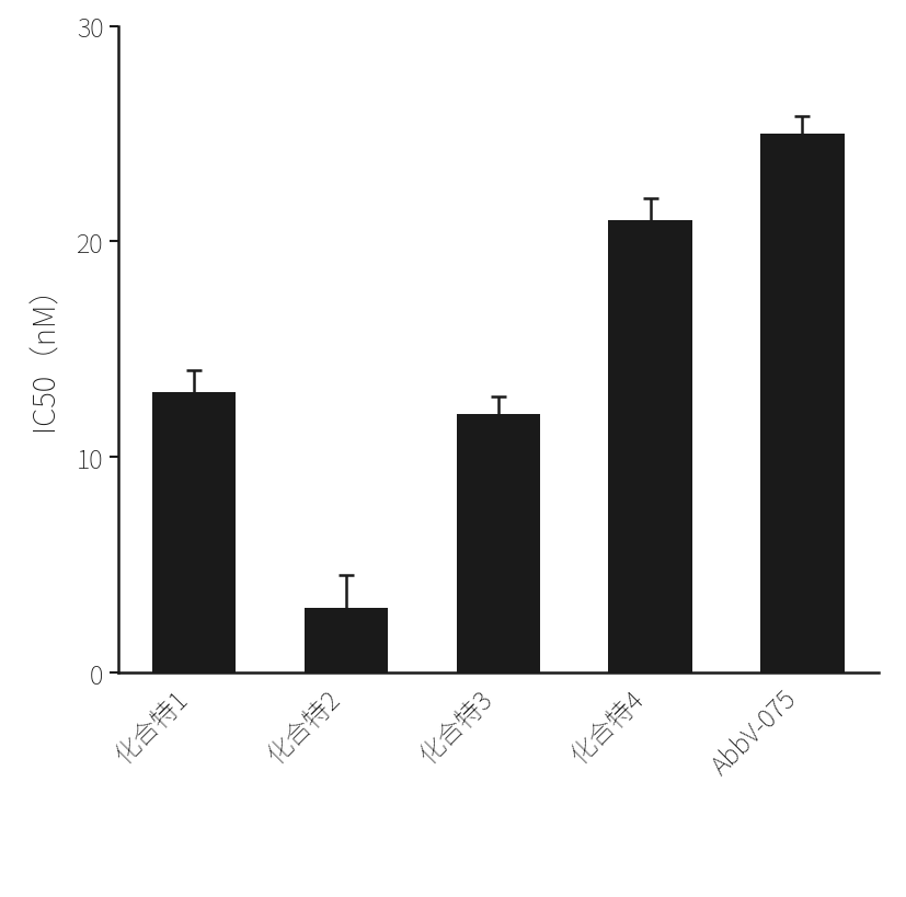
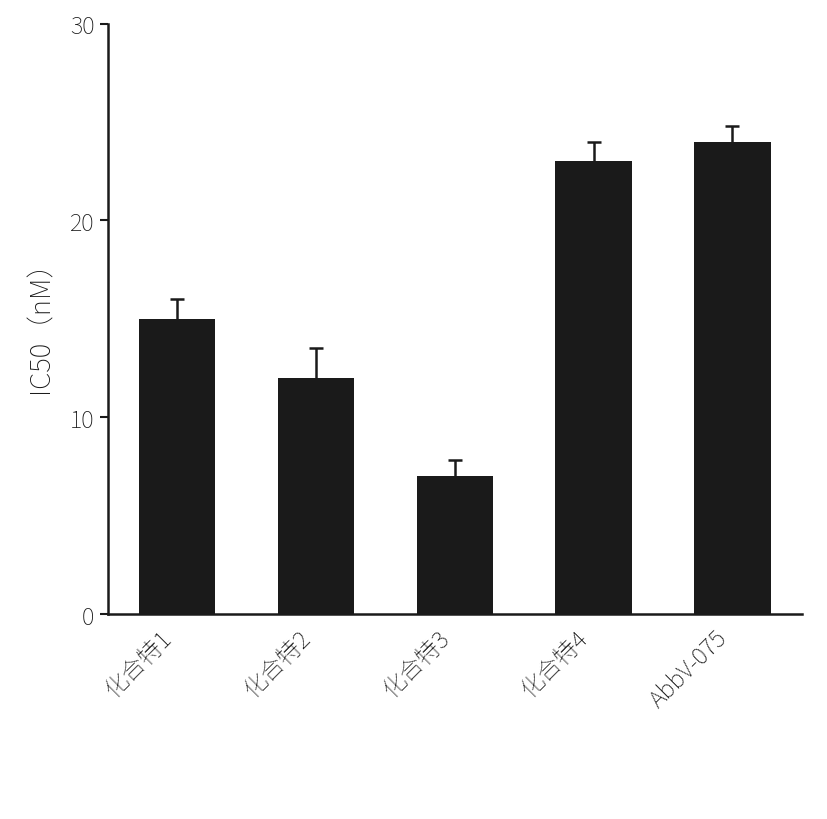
化合特1: 13 -> 15
化合特2: 3 -> 12
化合特3: 12 -> 7
化合特4: 21 -> 23
AbbV-075: 25 -> 24
